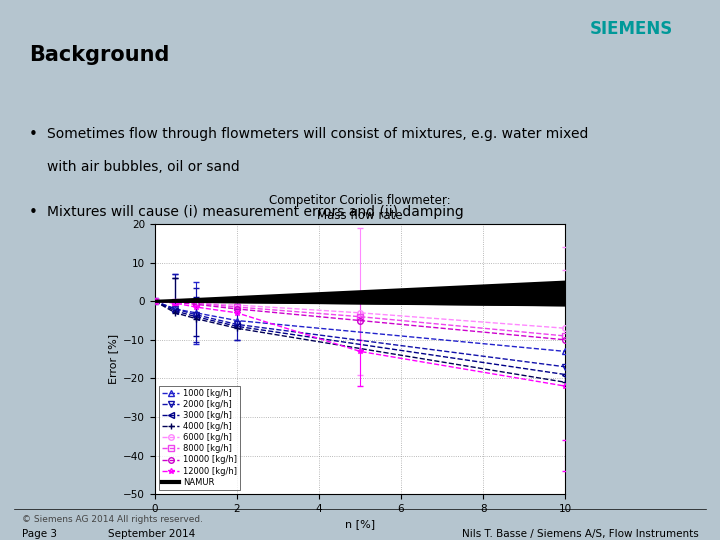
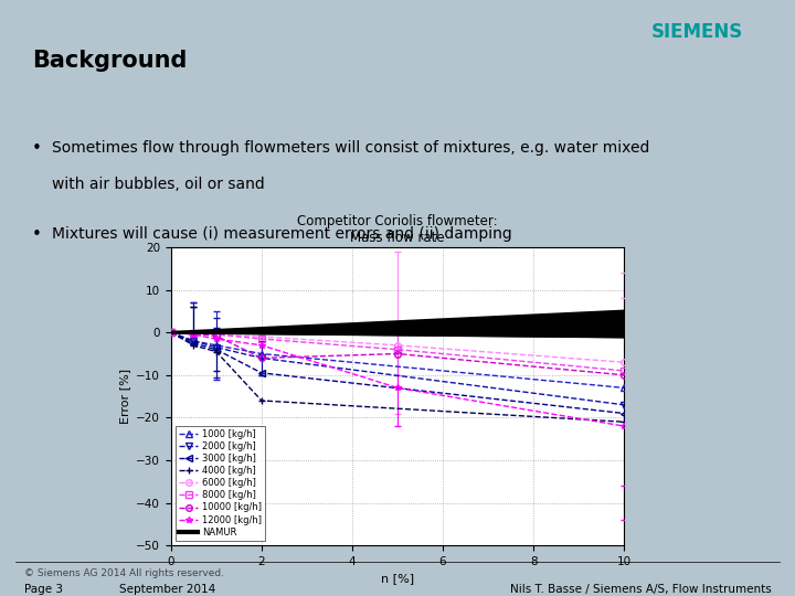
3000 [kg/h]/2: -6.5 -> -9.5
4000 [kg/h]/2: -7.0 -> -16.0
10000 [kg/h]/2: -2.0 -> -6.0
